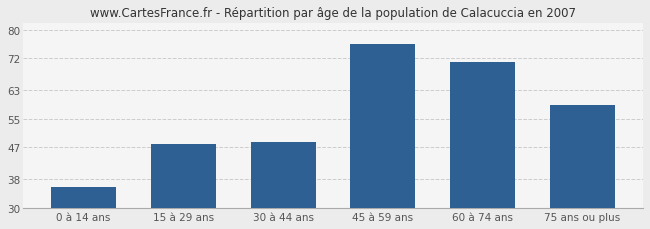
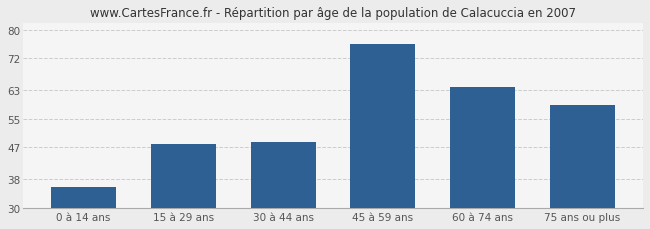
60 à 74 ans: 71.0 -> 64.0
